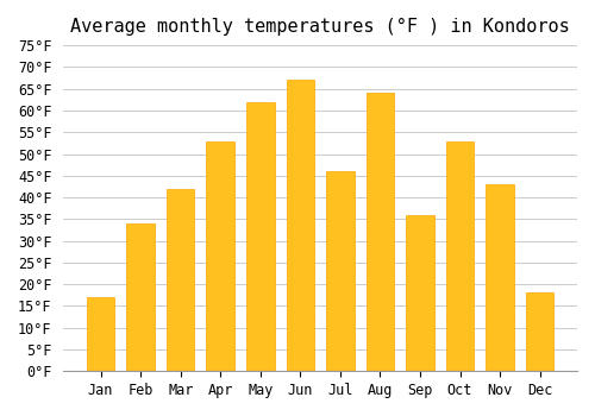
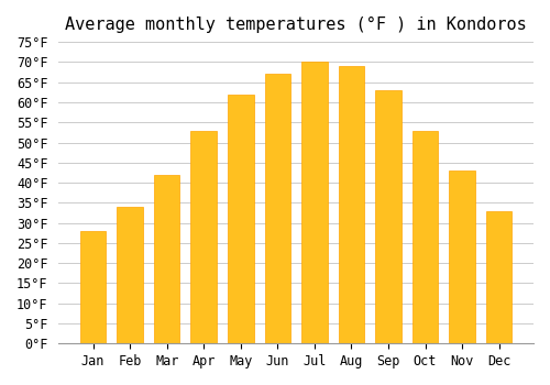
Jan: 17°F -> 28°F
Jul: 46°F -> 70°F
Aug: 64°F -> 69°F
Sep: 36°F -> 63°F
Dec: 18°F -> 33°F
